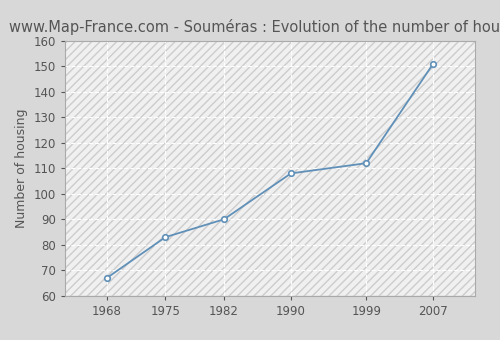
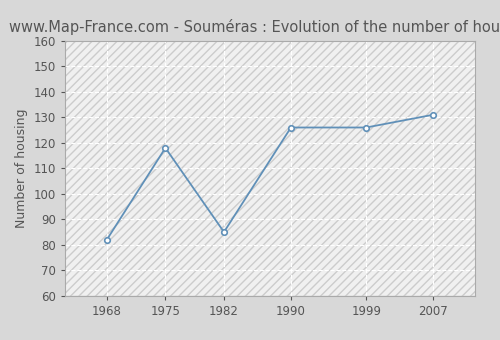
1968: 67 -> 82
1975: 83 -> 118
1982: 90 -> 85
1990: 108 -> 126
1999: 112 -> 126
2007: 151 -> 131
